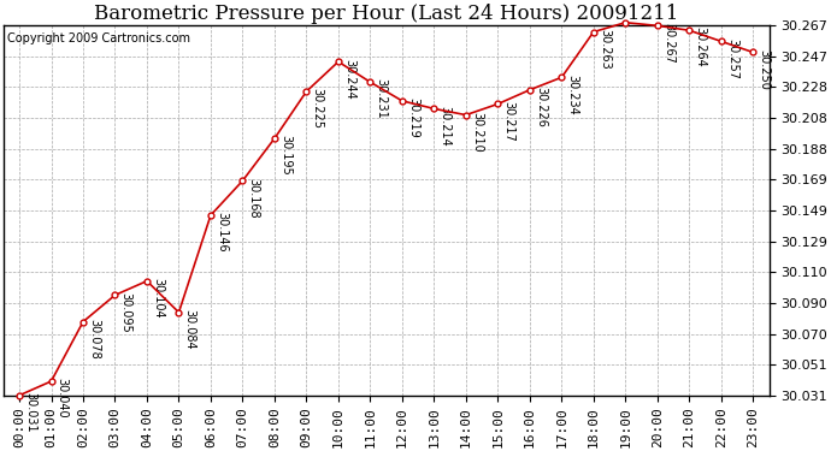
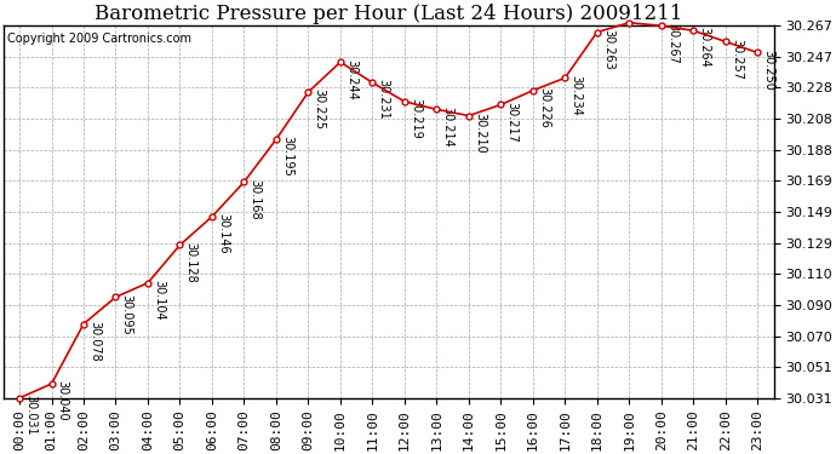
05:00: 30.084 -> 30.128
